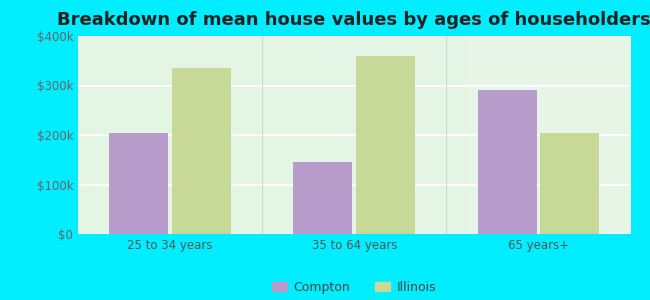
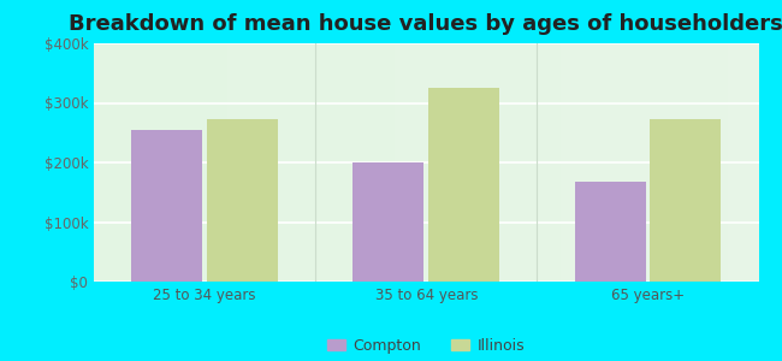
Compton/25 to 34 years: $205k -> $255k
Illinois/25 to 34 years: $335k -> $272k
Compton/35 to 64 years: $145k -> $200k
Illinois/35 to 64 years: $360k -> $325k
Compton/65 years+: $290k -> $168k
Illinois/65 years+: $205k -> $272k
